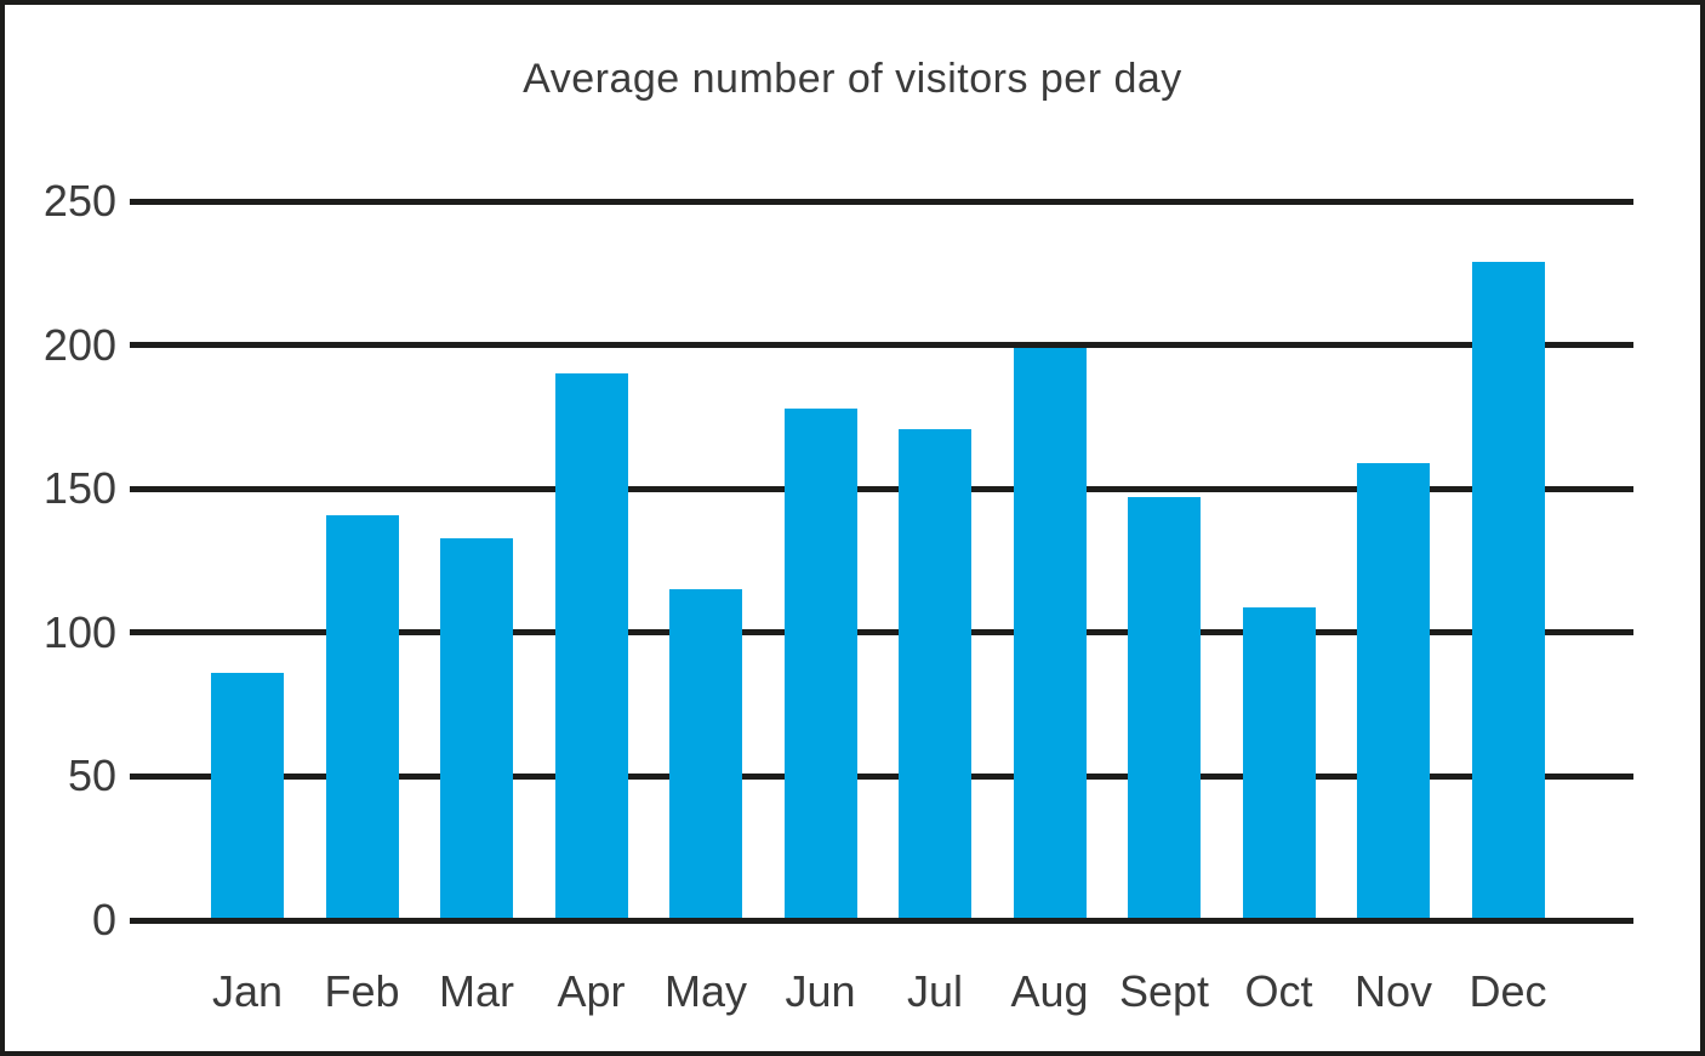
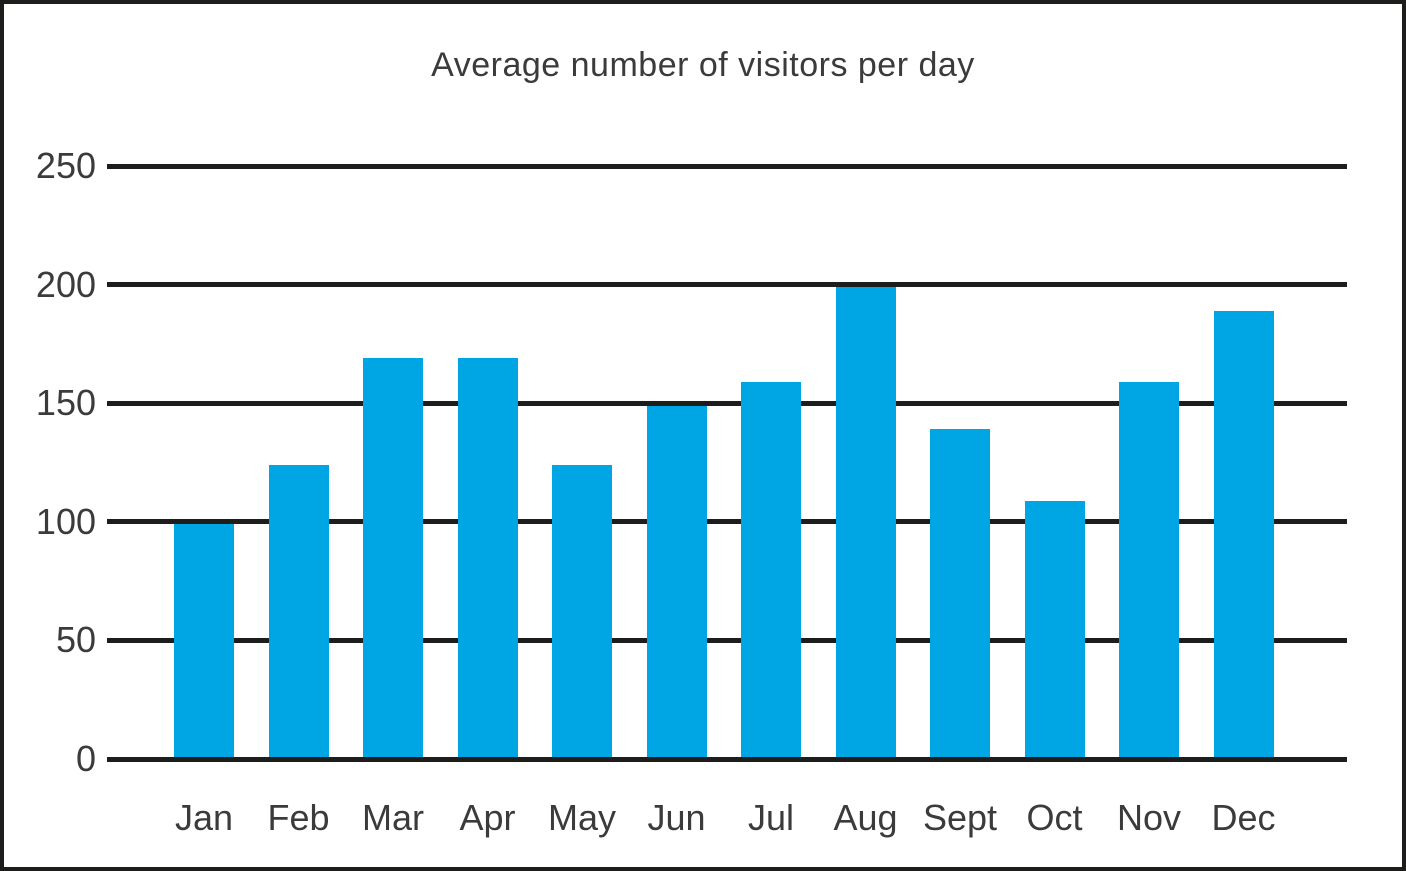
Jan: 87 -> 100
Feb: 142 -> 125
Mar: 134 -> 170
Apr: 191 -> 170
May: 116 -> 125
Jun: 179 -> 150
Jul: 172 -> 160
Sept: 148 -> 140
Dec: 230 -> 190
